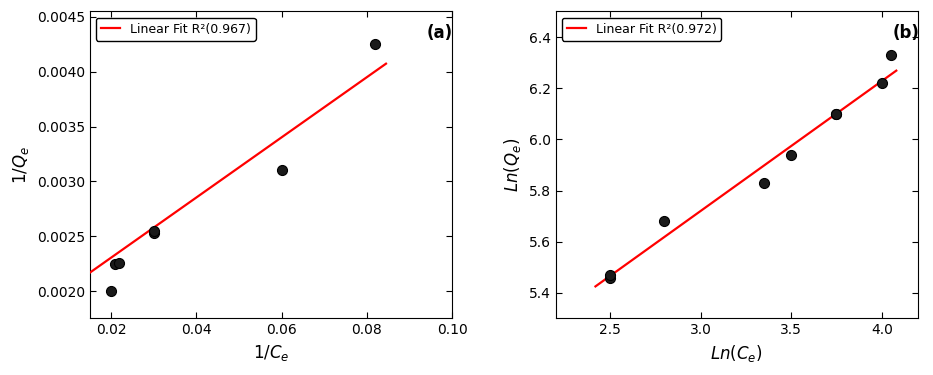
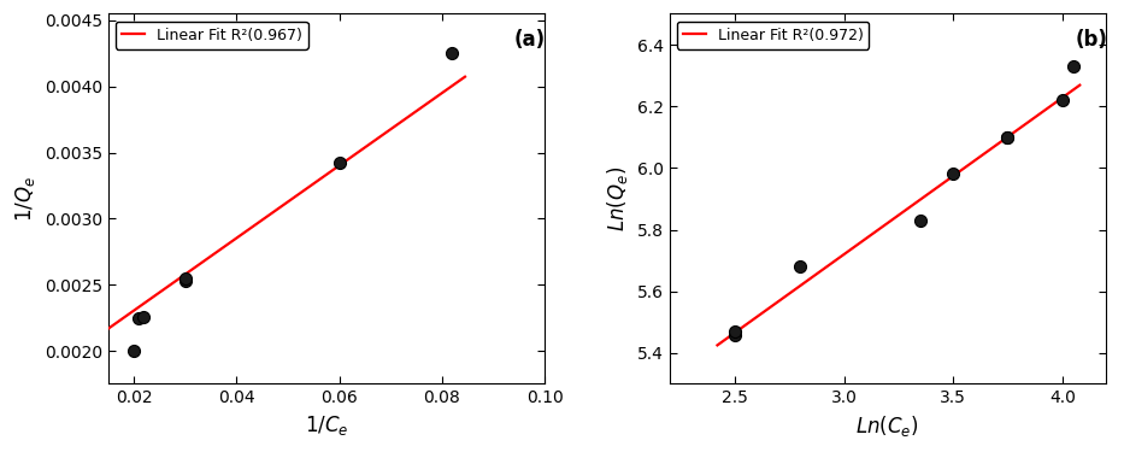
0.06: 0.00310 -> 0.00342
3.5: 5.94 -> 5.98
